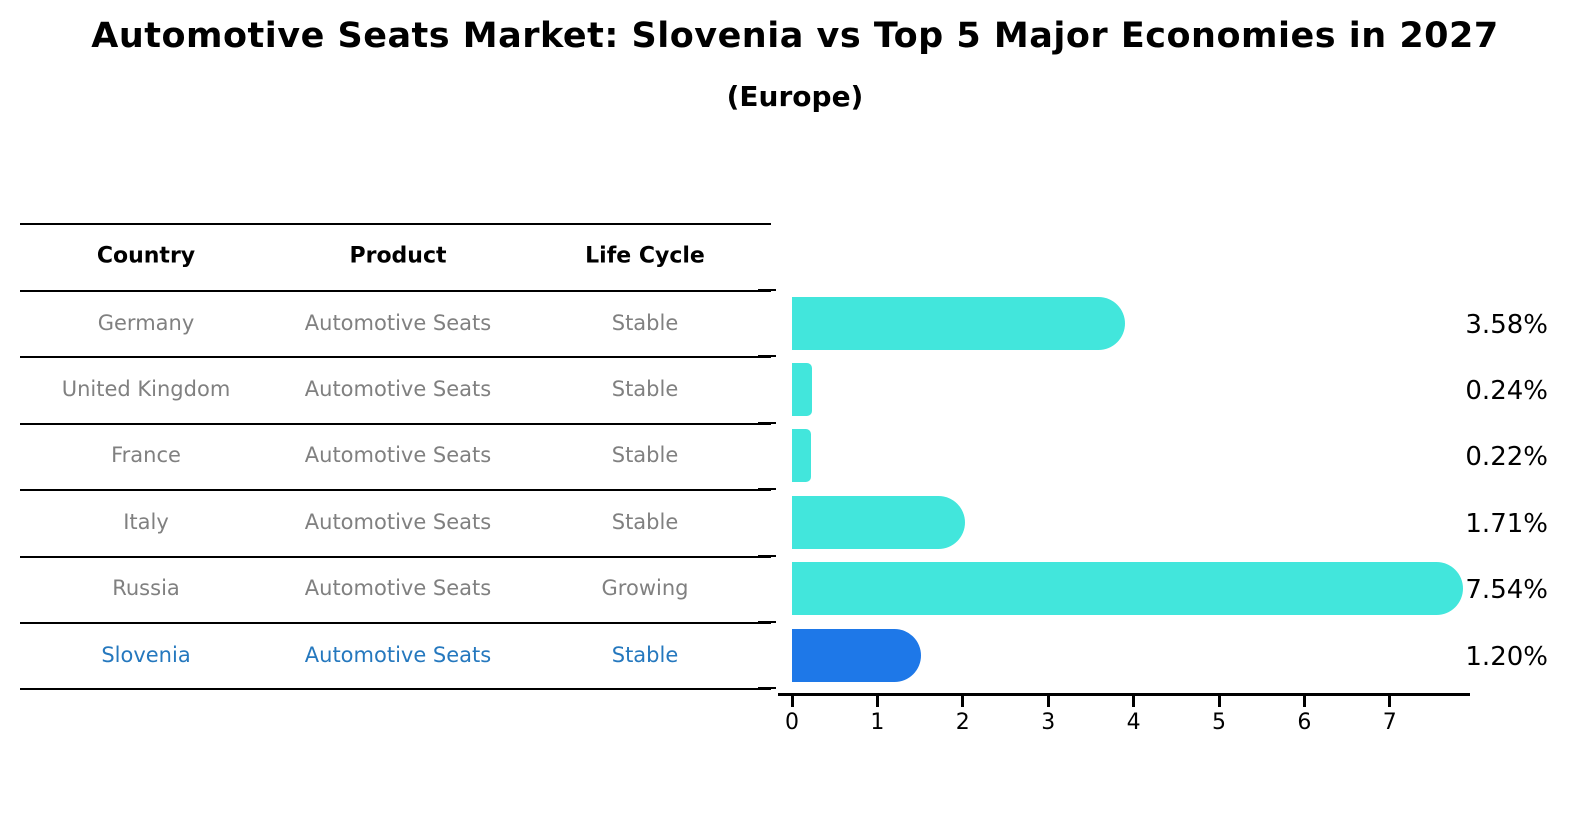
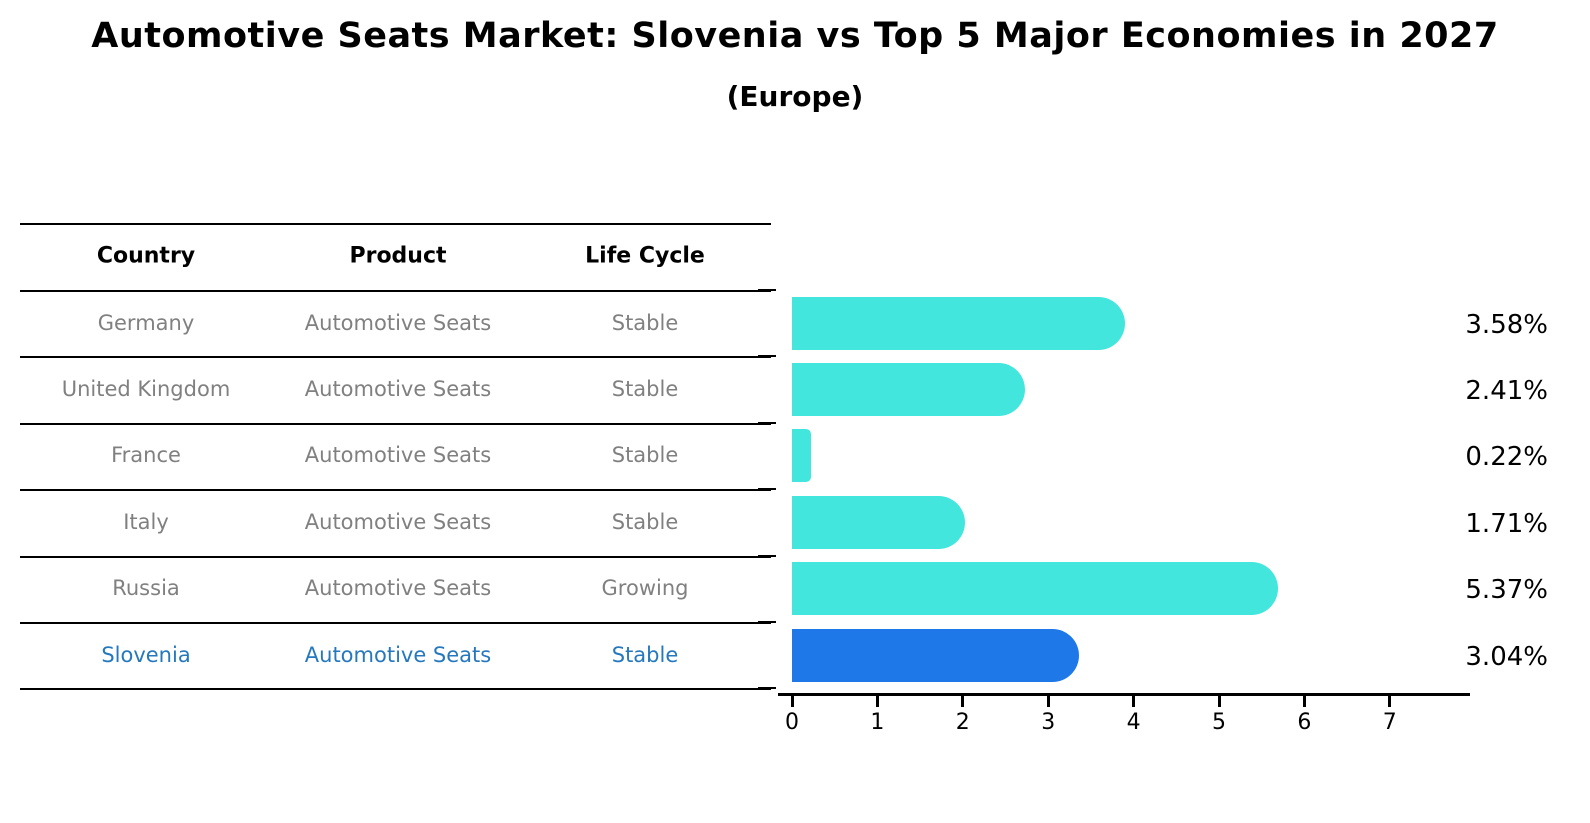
United Kingdom: 0.24% -> 2.41%
Russia: 7.54% -> 5.37%
Slovenia: 1.20% -> 3.04%
